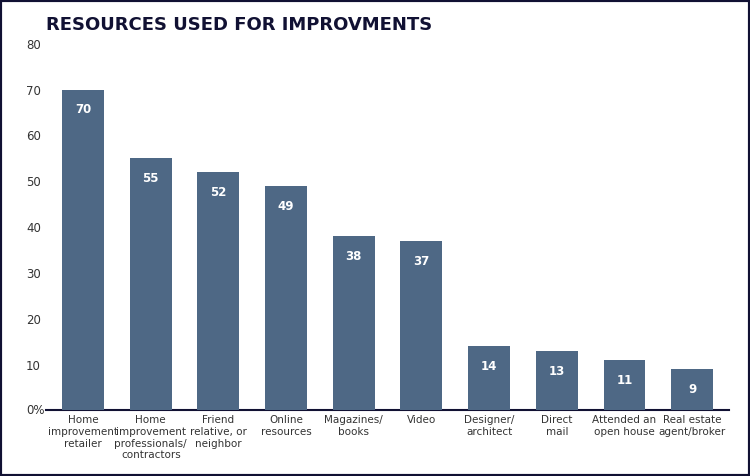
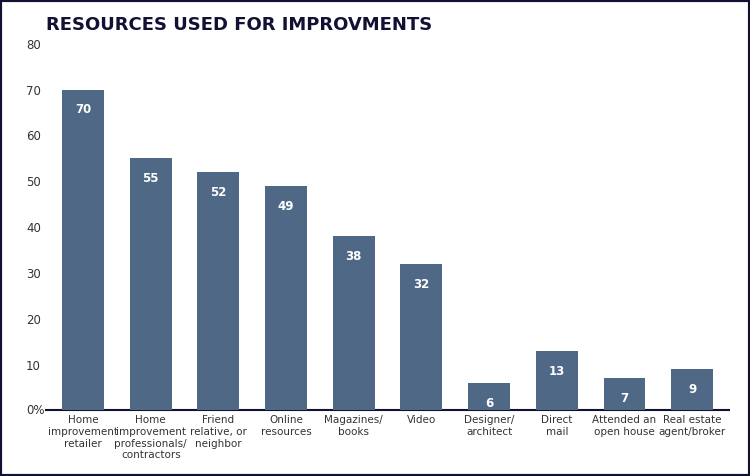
Video: 37 -> 32
Designer/ architect: 14 -> 6
Attended an open house: 11 -> 7
